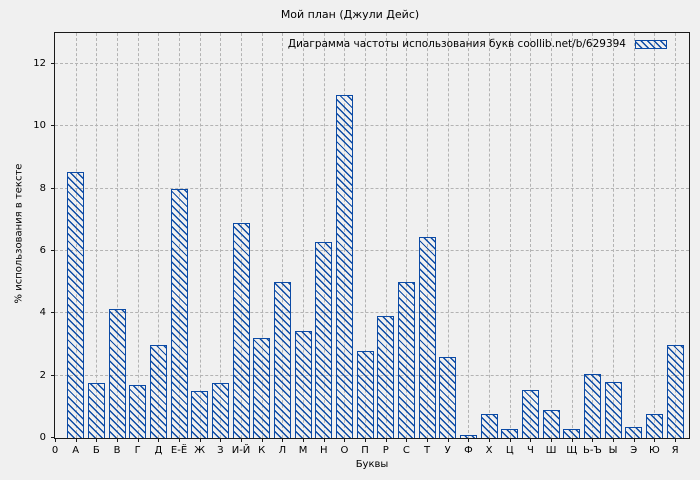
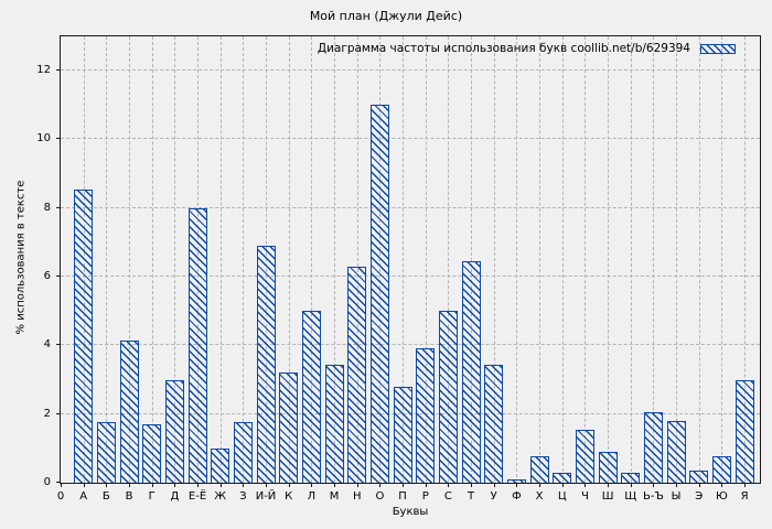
Ж: 1.5 -> 1.0
У: 2.6 -> 3.5
